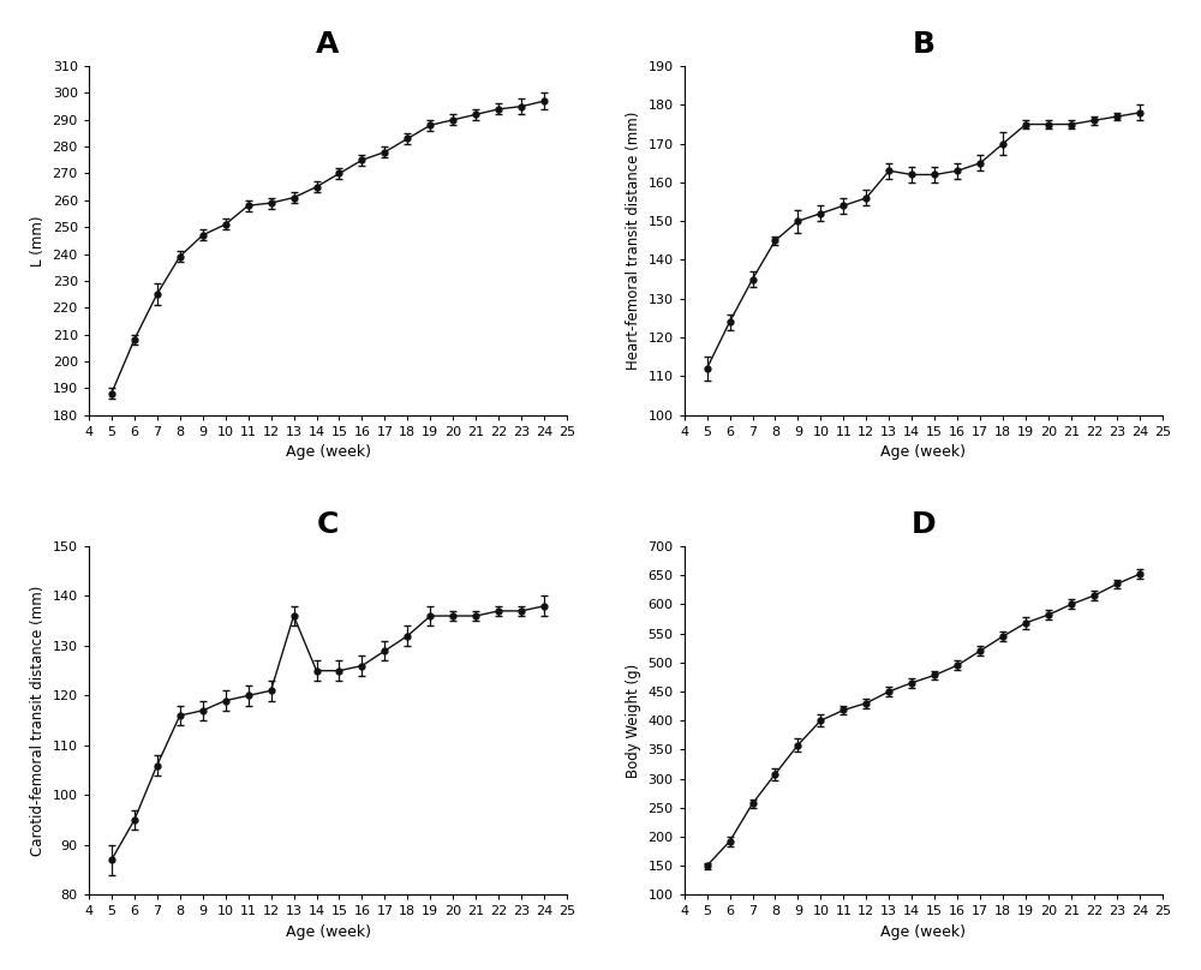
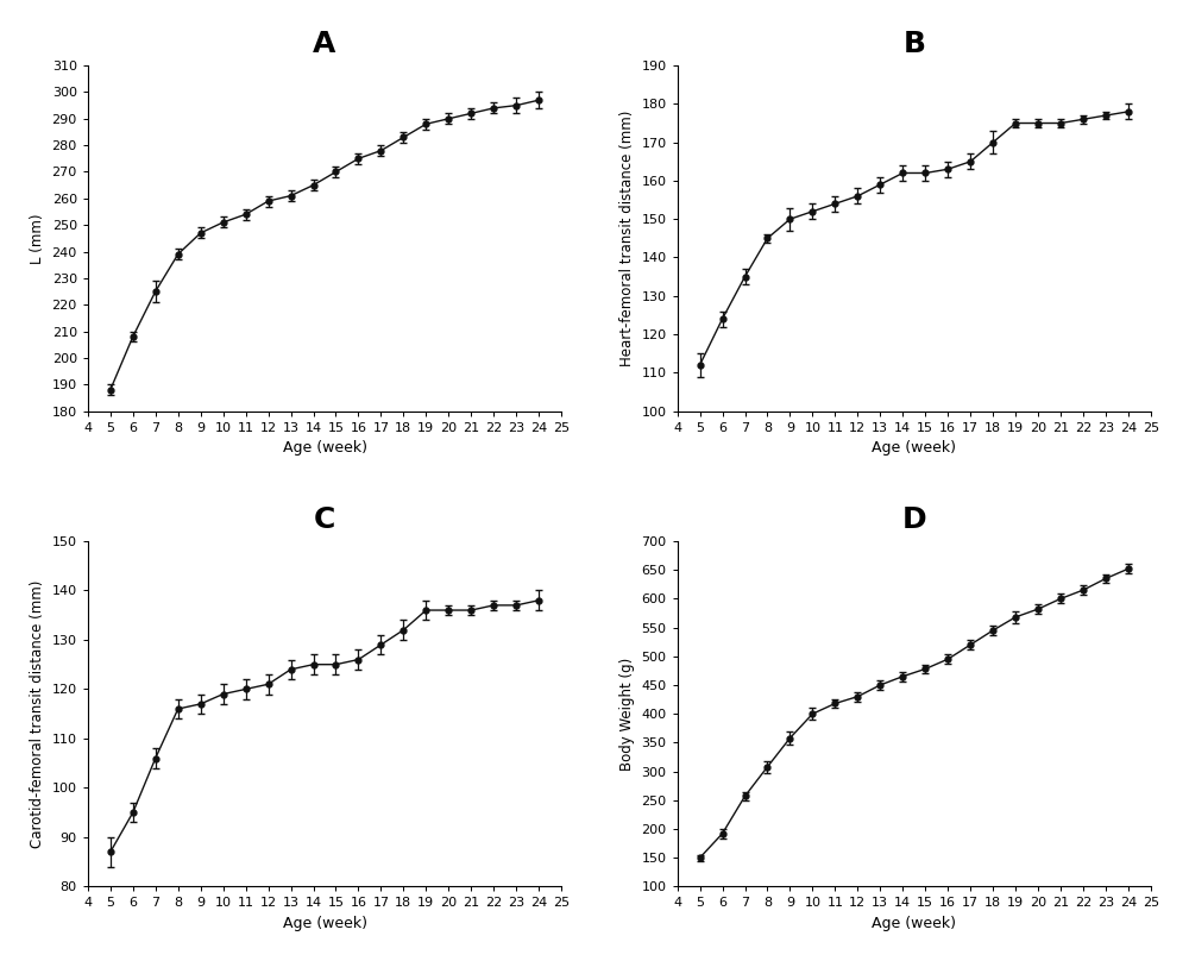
A/11: 258 -> 254
B/13: 163 -> 159
C/13: 136 -> 124
